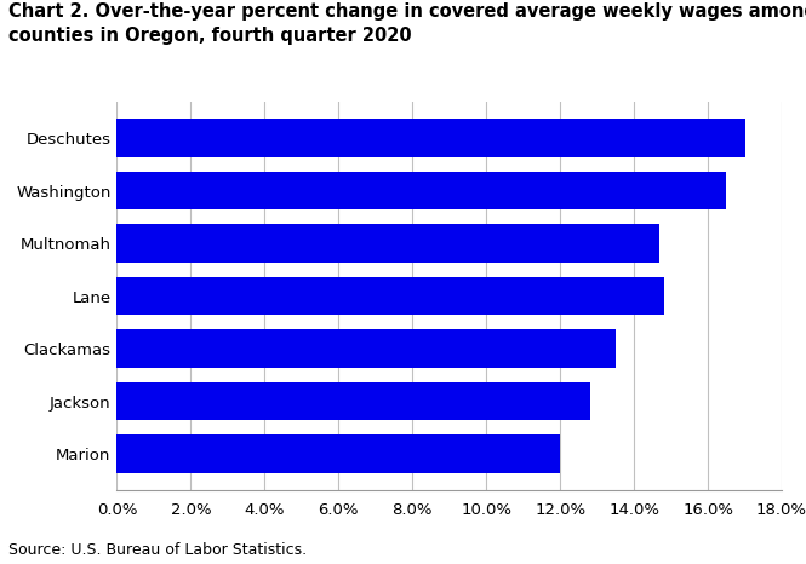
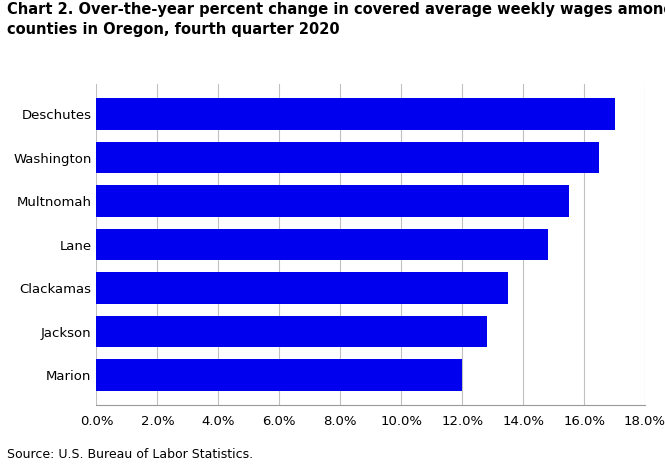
Multnomah: 14.7% -> 15.5%
